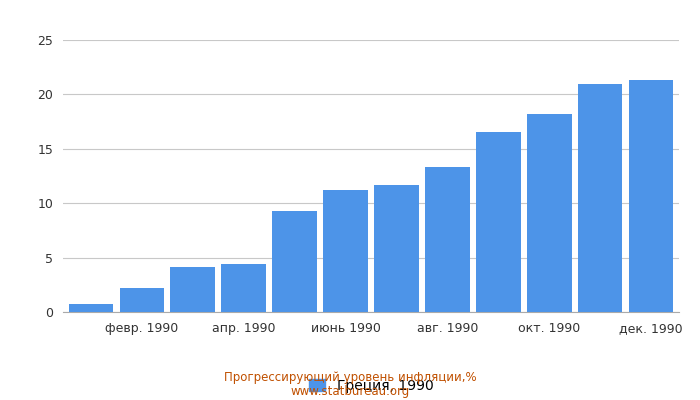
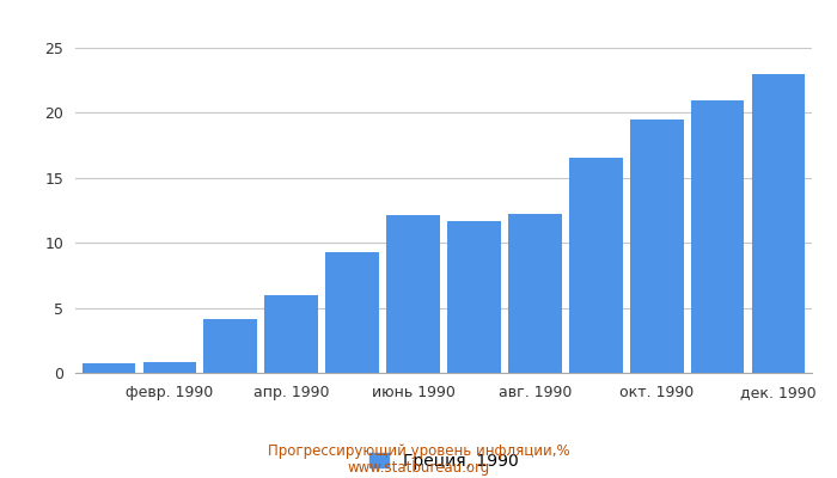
февр. 1990: 2.2 -> 0.8
апр. 1990: 4.4 -> 6.0
июнь 1990: 11.2 -> 12.1
авг. 1990: 13.3 -> 12.2
окт. 1990: 18.2 -> 19.5
дек. 1990: 21.3 -> 23.0
